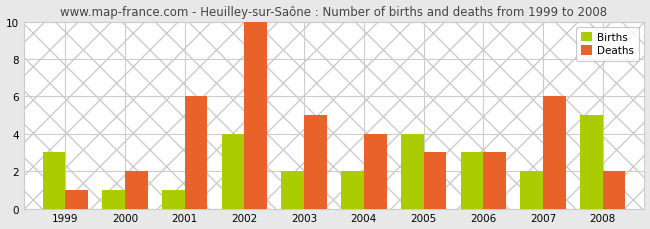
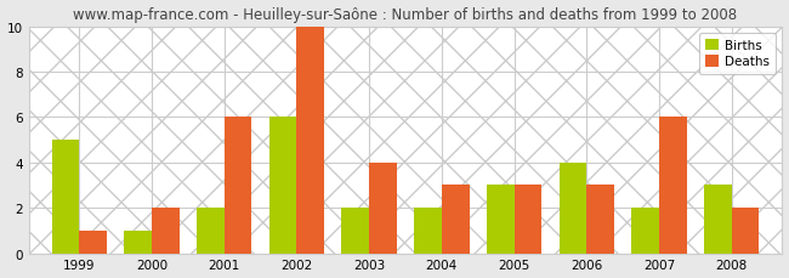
Births/1999: 3 -> 5
Births/2001: 1 -> 2
Births/2002: 4 -> 6
Deaths/2003: 5 -> 4
Deaths/2004: 4 -> 3
Births/2005: 4 -> 3
Births/2006: 3 -> 4
Births/2008: 5 -> 3
